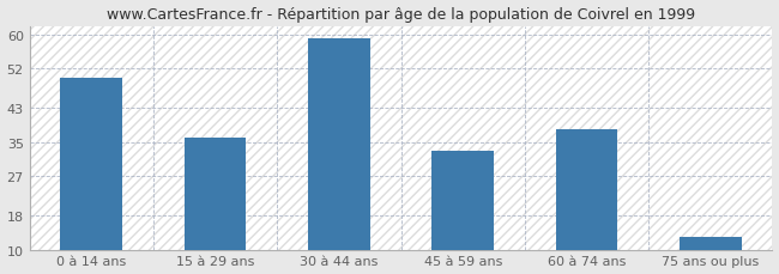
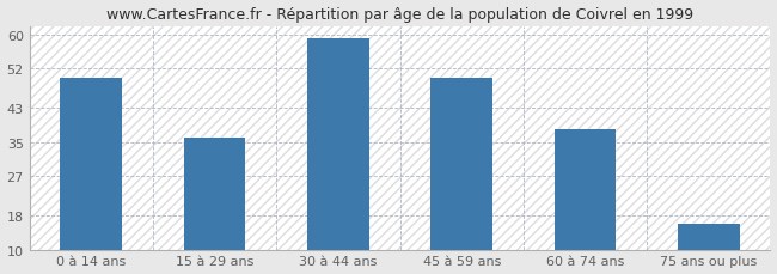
45 à 59 ans: 33 -> 50
75 ans ou plus: 13 -> 16
